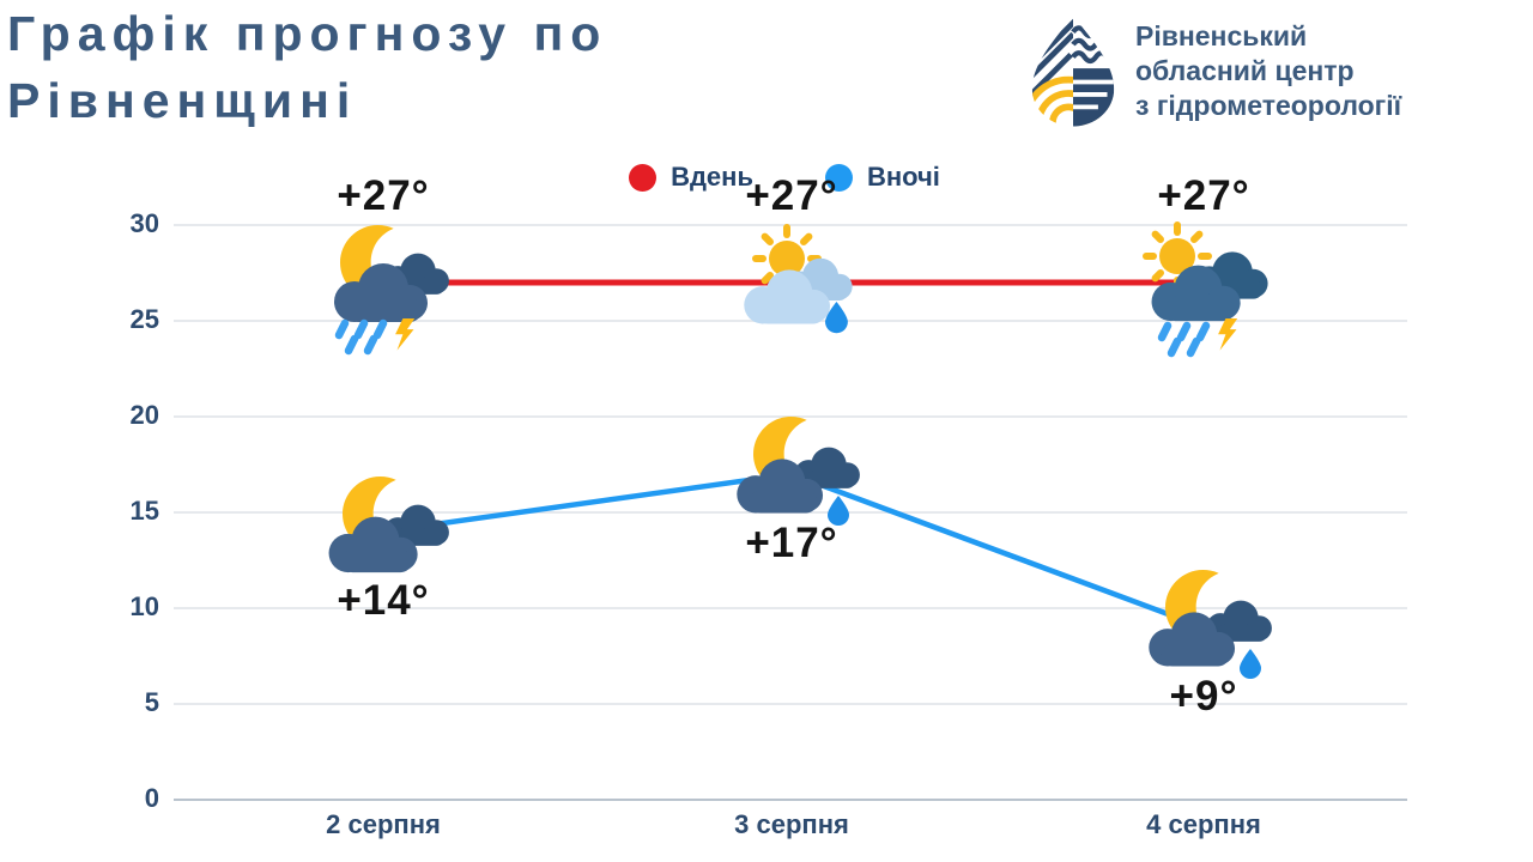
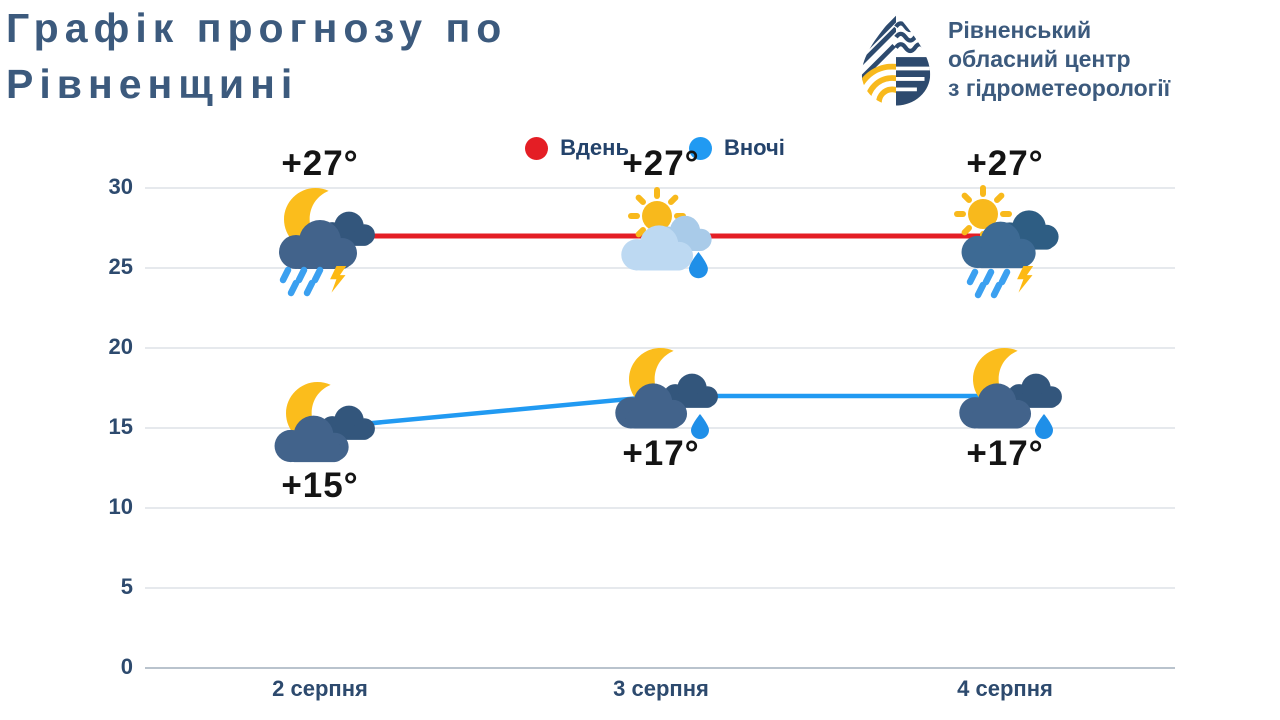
Вночі/2 серпня: +14° -> +15°
Вночі/4 серпня: +9° -> +17°
